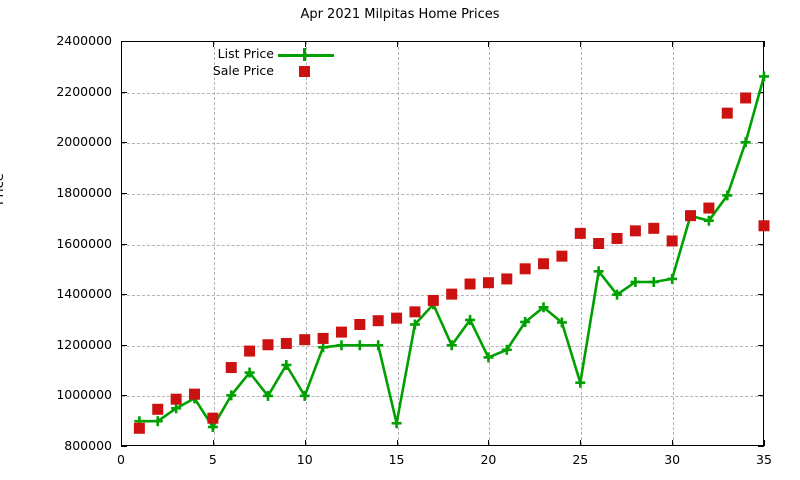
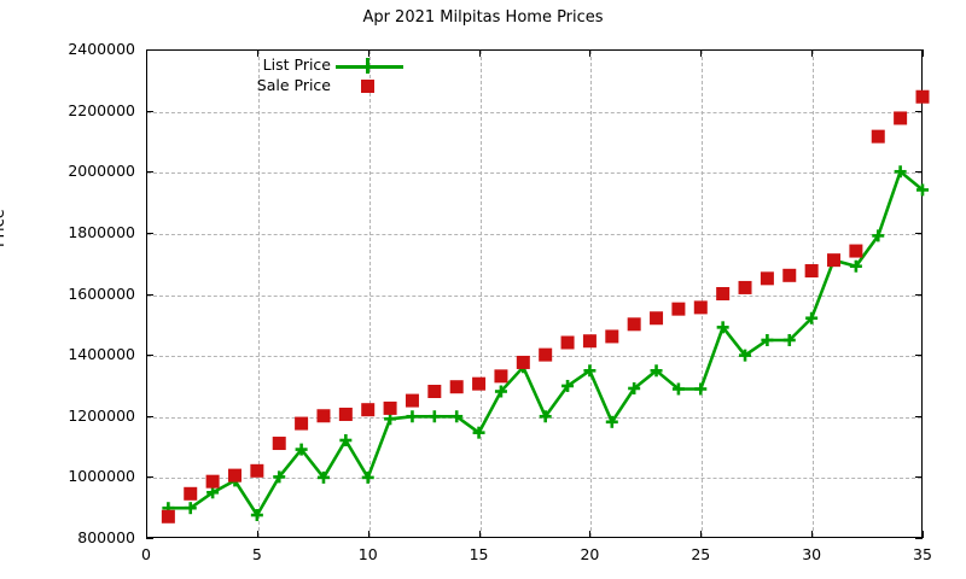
Sale Price/5: 910000 -> 1020000
List Price/15: 890000 -> 1140000
List Price/20: 1150000 -> 1350000
List Price/25: 1050000 -> 1290000
Sale Price/25: 1640000 -> 1560000
List Price/30: 1460000 -> 1520000
Sale Price/30: 1610000 -> 1680000
List Price/35: 2260000 -> 1940000
Sale Price/35: 1670000 -> 2240000
